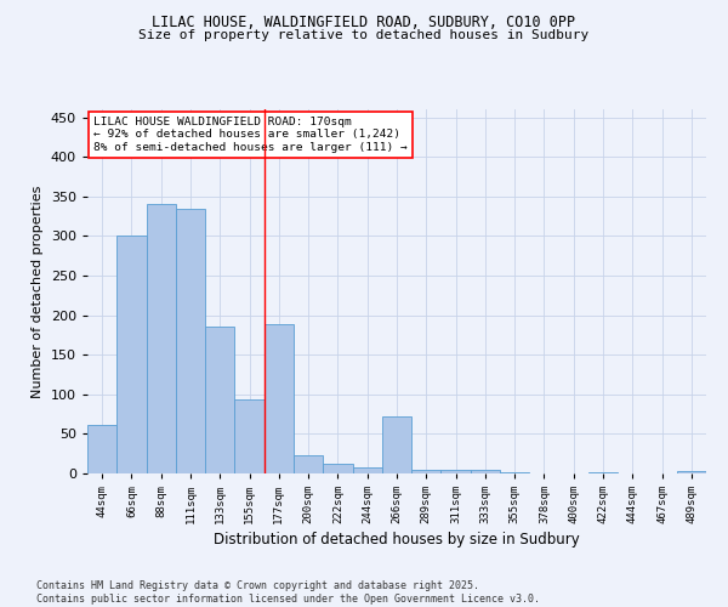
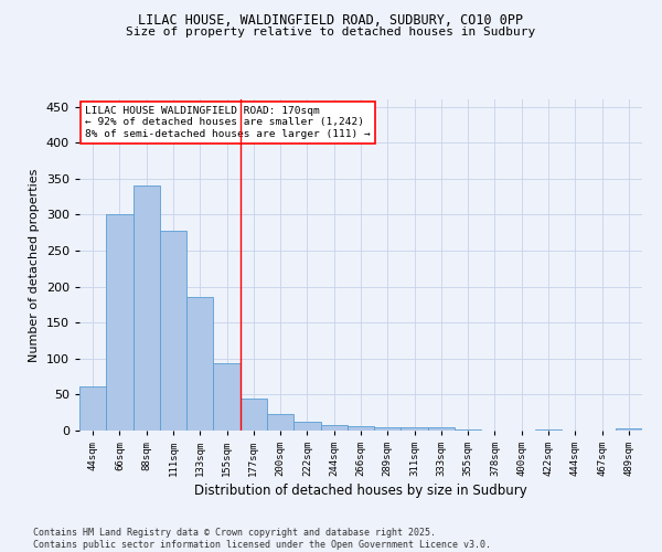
111sqm: 334 -> 278
177sqm: 188 -> 45
266sqm: 72 -> 6
